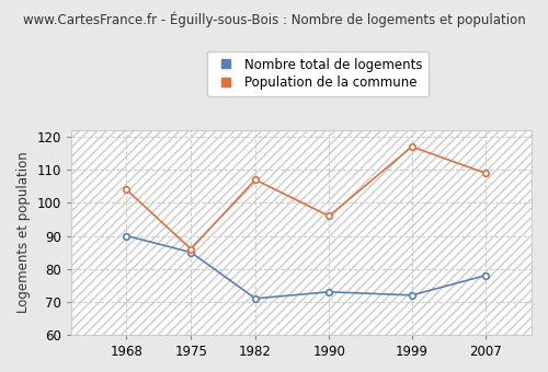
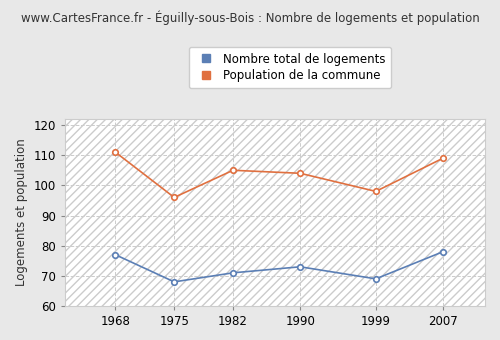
Nombre total de logements/1968: 90 -> 77
Population de la commune/1968: 104 -> 111
Nombre total de logements/1975: 85 -> 68
Population de la commune/1975: 86 -> 96
Population de la commune/1982: 107 -> 105
Population de la commune/1990: 96 -> 104
Nombre total de logements/1999: 72 -> 69
Population de la commune/1999: 117 -> 98
